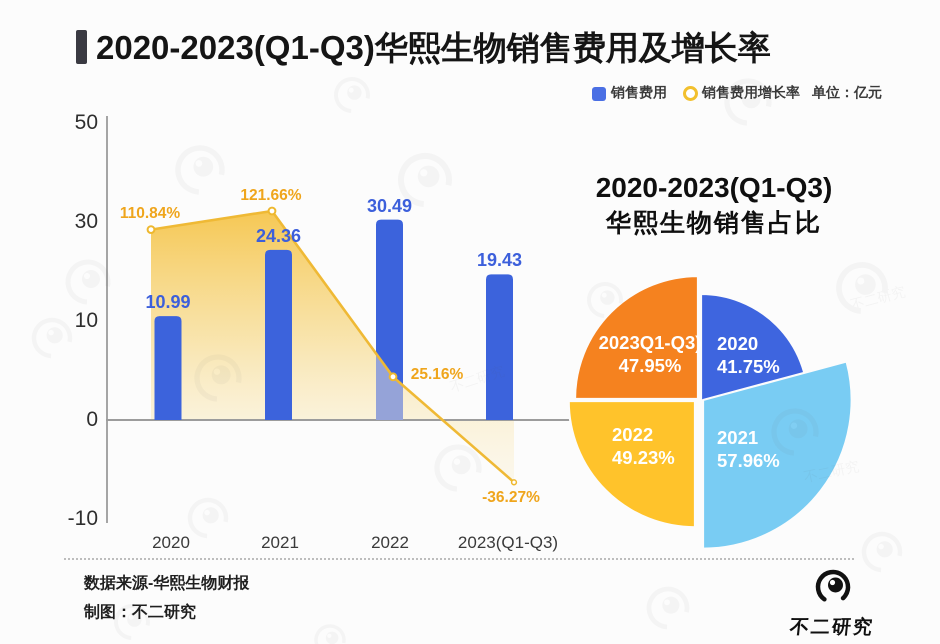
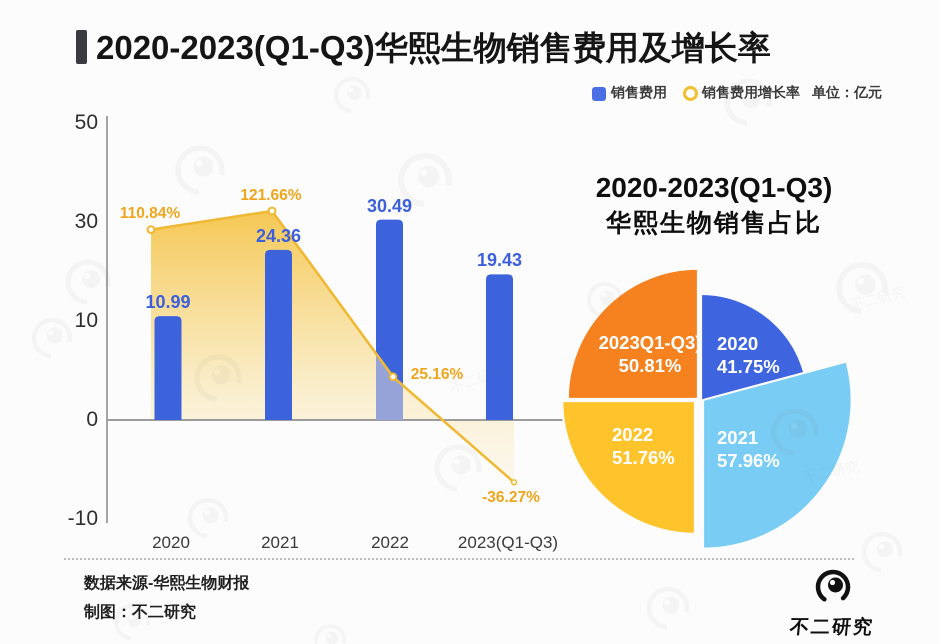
2020-2023(Q1-Q3) 华熙生物销售占比/2022: 49.23% -> 51.76%
2020-2023(Q1-Q3) 华熙生物销售占比/2023Q1-Q3): 47.95% -> 50.81%
